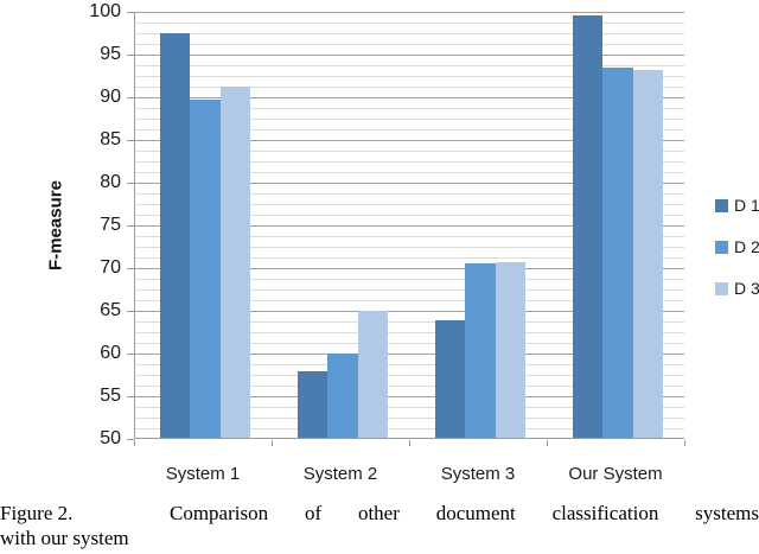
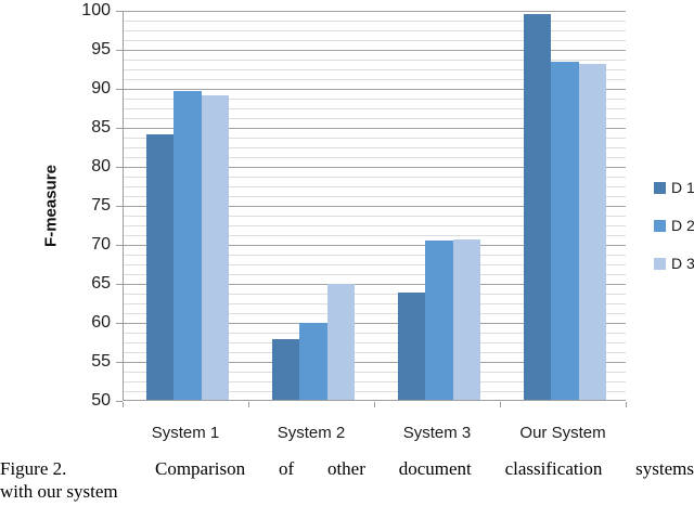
D 1/System 1: 97 -> 84
D 3/System 1: 91 -> 89
